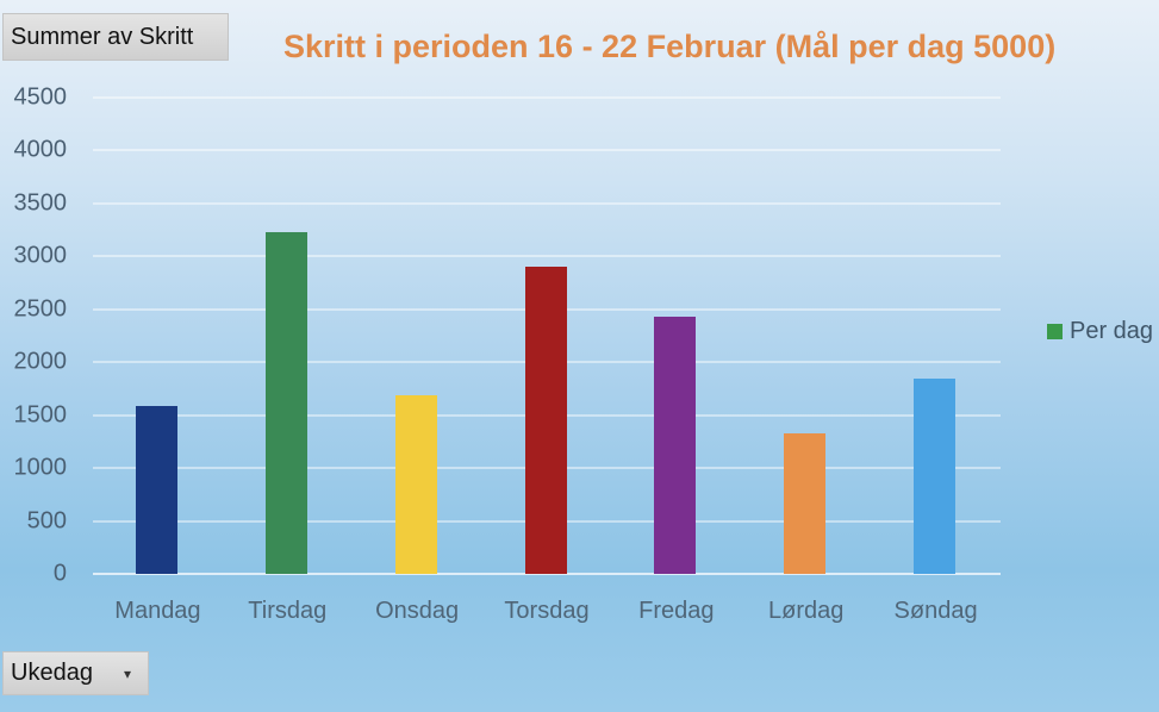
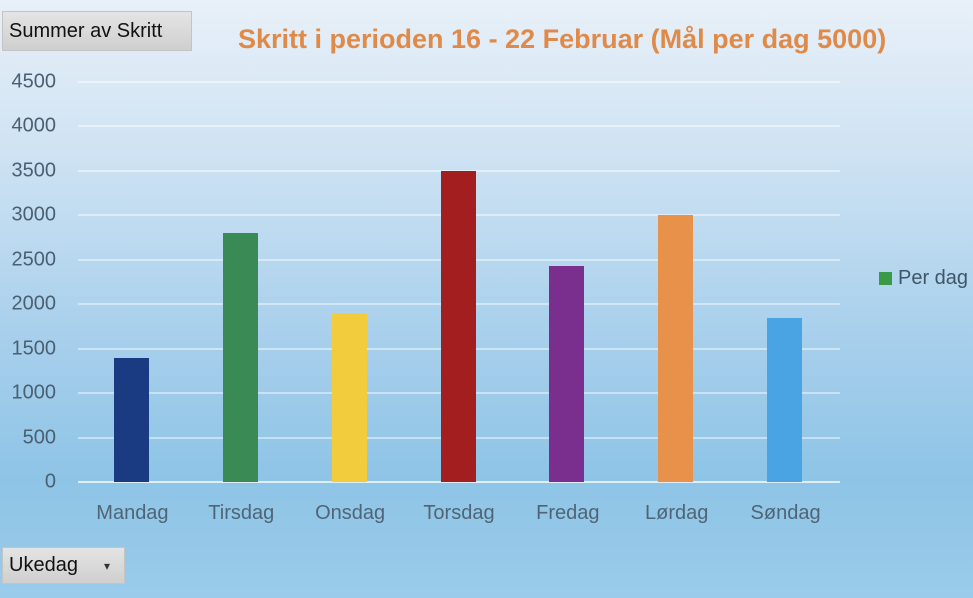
Mandag: 1600 -> 1400
Tirsdag: 3200 -> 2800
Onsdag: 1700 -> 1900
Torsdag: 2900 -> 3500
Lørdag: 1300 -> 3000
